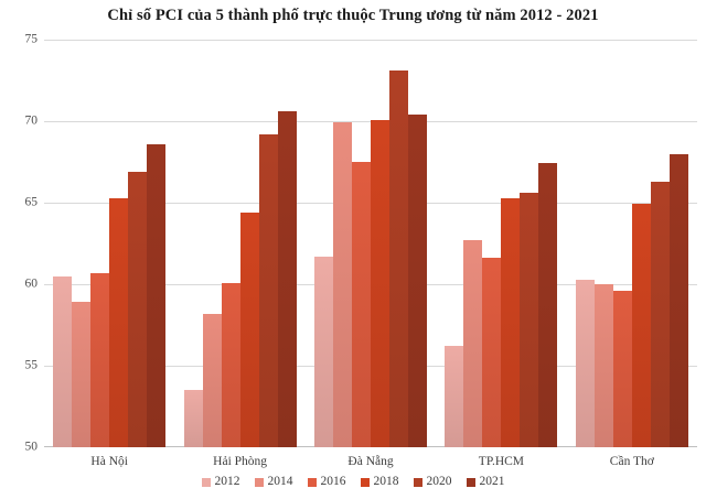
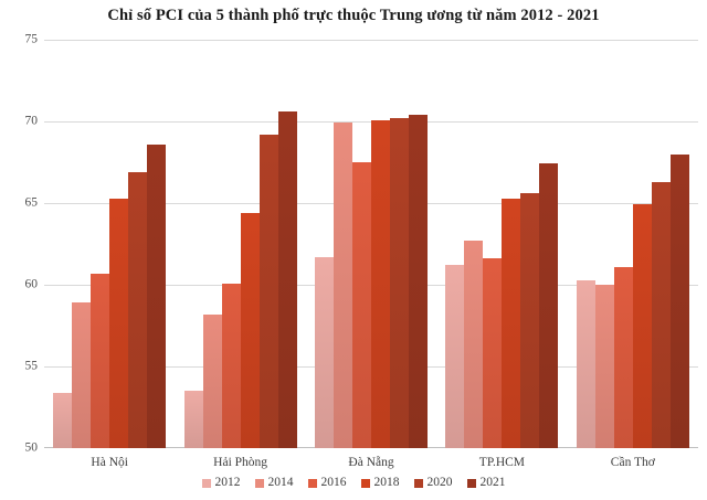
2012/Hà Nội: 60.5 -> 53.4
2020/Đà Nẵng: 73.1 -> 70.2
2012/TP.HCM: 56.2 -> 61.2
2016/Cần Thơ: 59.6 -> 61.1
